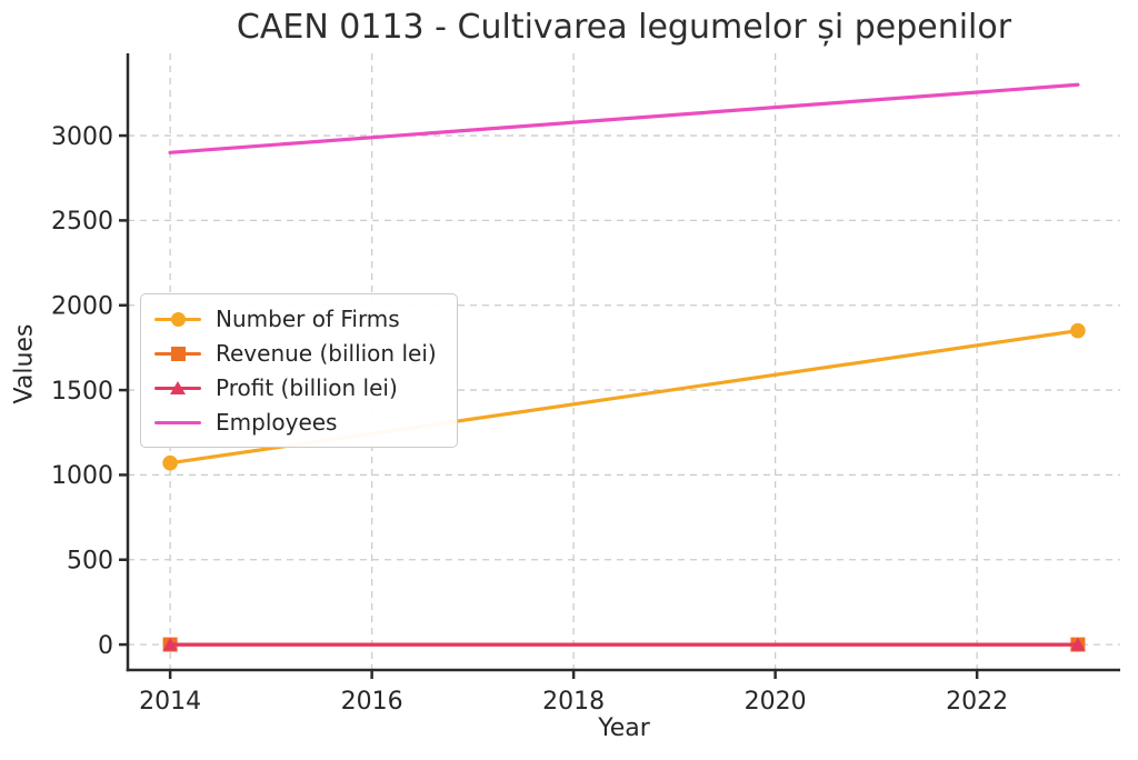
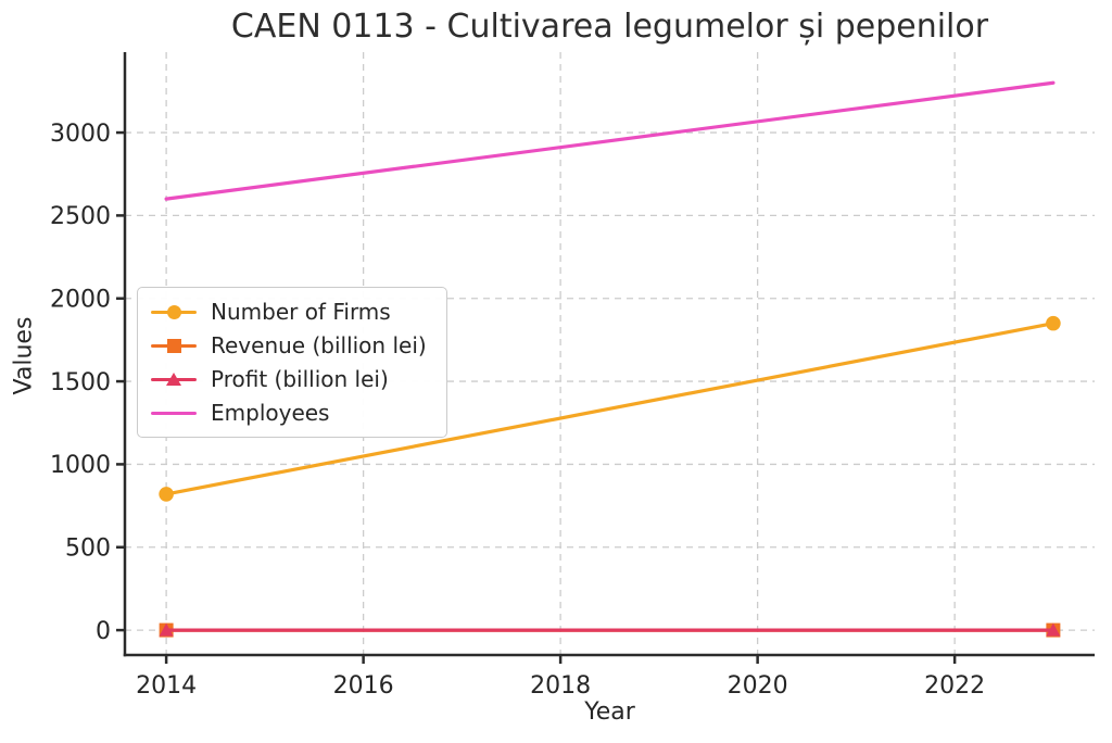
Number of Firms/2014: 1070 -> 820
Employees/2014: 2900 -> 2600
